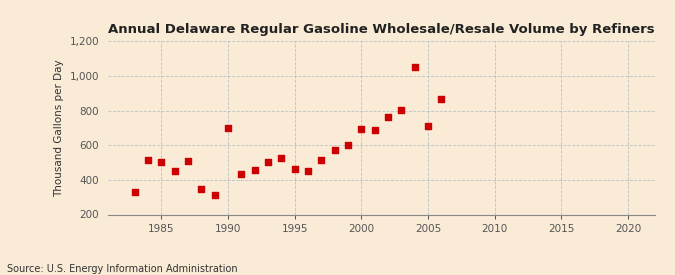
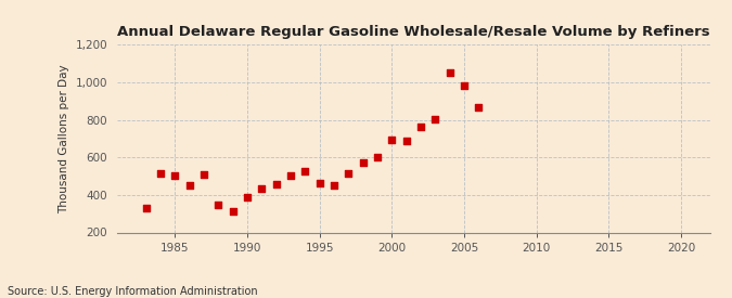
1990: 700 -> 380
2005: 710 -> 980
